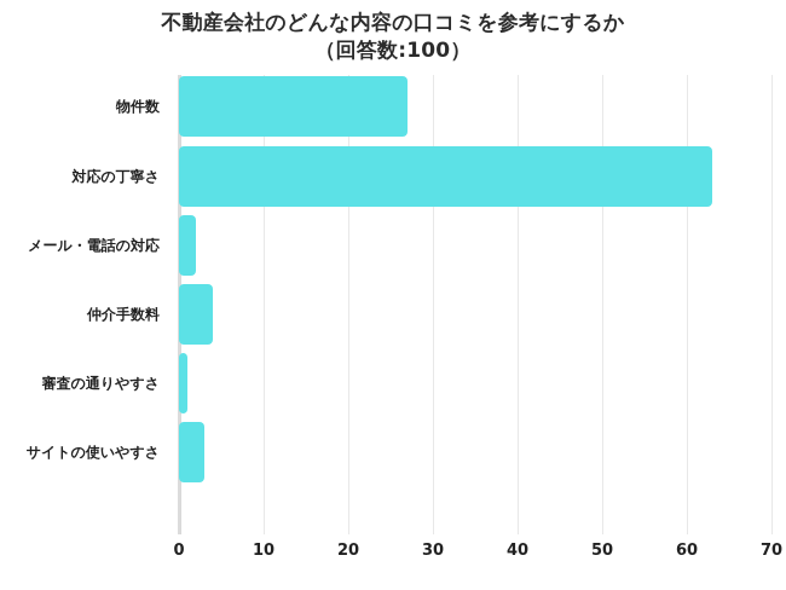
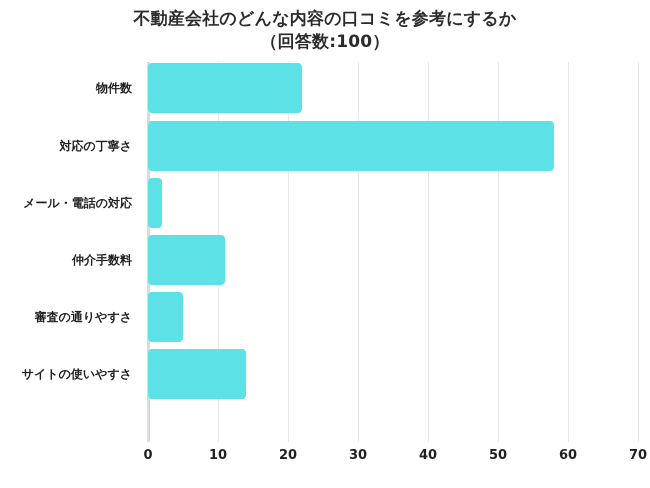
物件数: 27 -> 22
対応の丁寧さ: 63 -> 58
仲介手数料: 4 -> 11
審査の通りやすさ: 1 -> 5
サイトの使いやすさ: 3 -> 14
